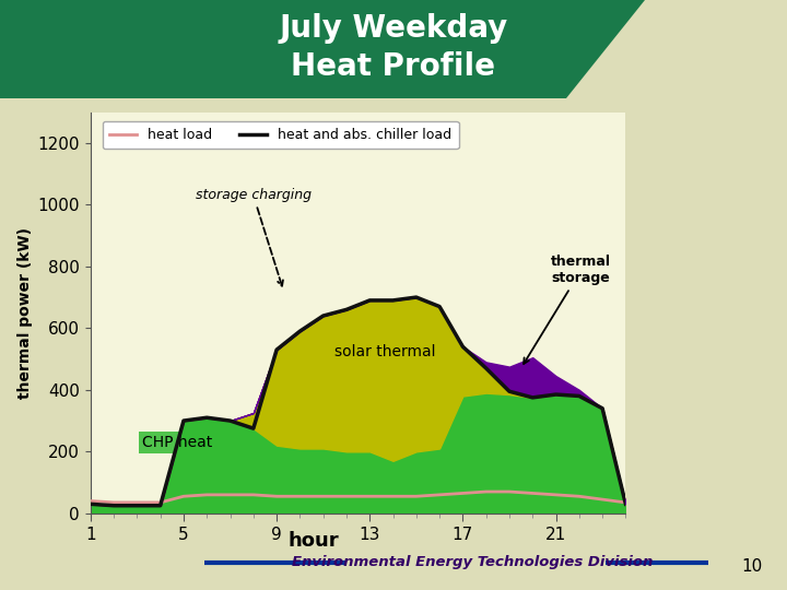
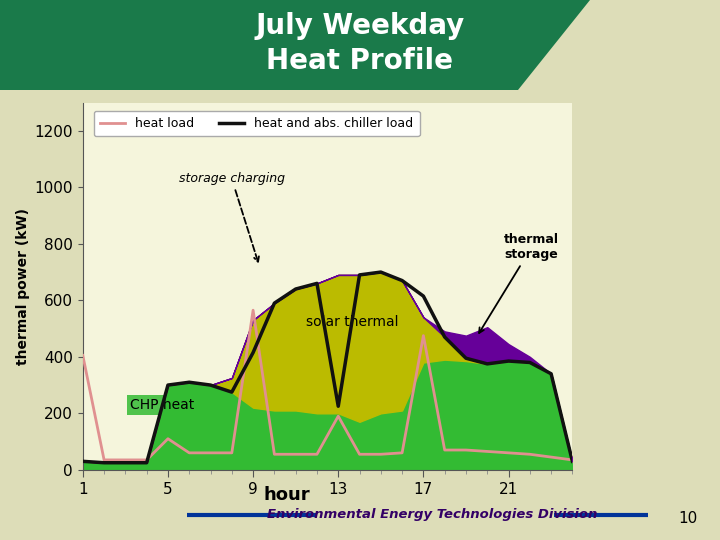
heat load/1: 40 -> 405
heat load/5: 55 -> 110
heat load/9: 55 -> 565
heat and abs. chiller load/9: 530 -> 415
heat load/13: 55 -> 190
heat and abs. chiller load/13: 690 -> 225
heat load/17: 65 -> 475
heat and abs. chiller load/17: 540 -> 615
